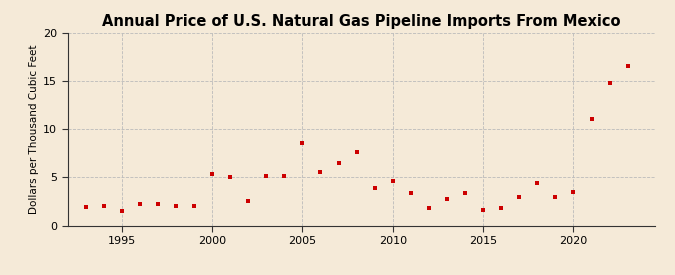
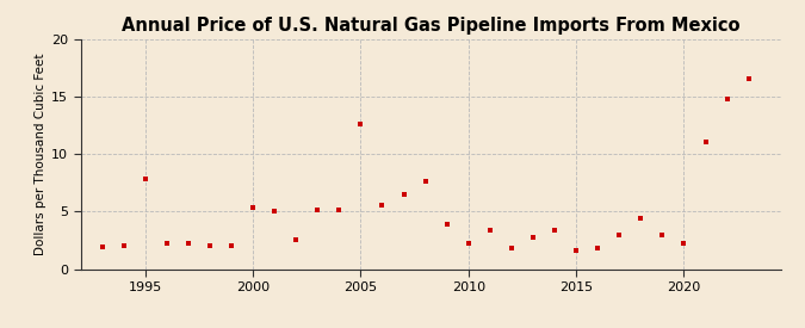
1995: 1.5 -> 7.8
2005: 8.6 -> 12.6
2010: 4.6 -> 2.2
2020: 3.5 -> 2.2
